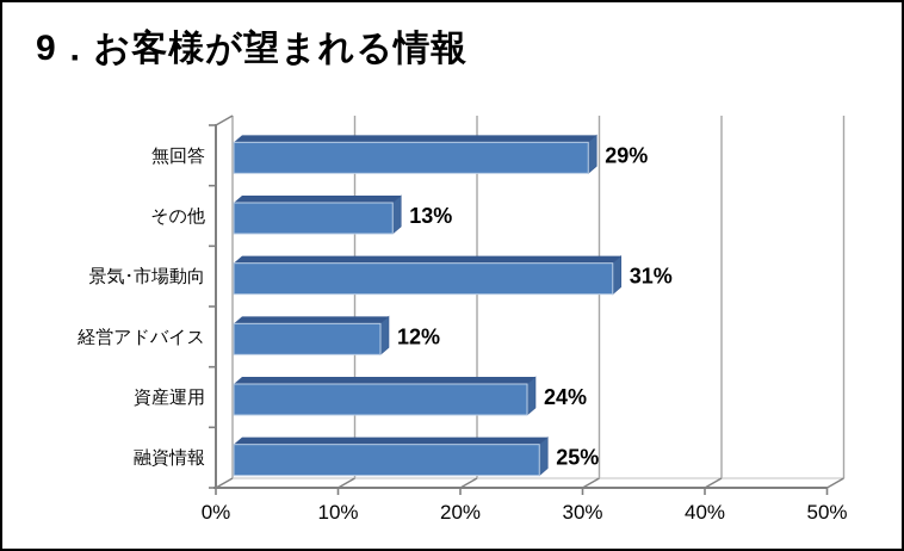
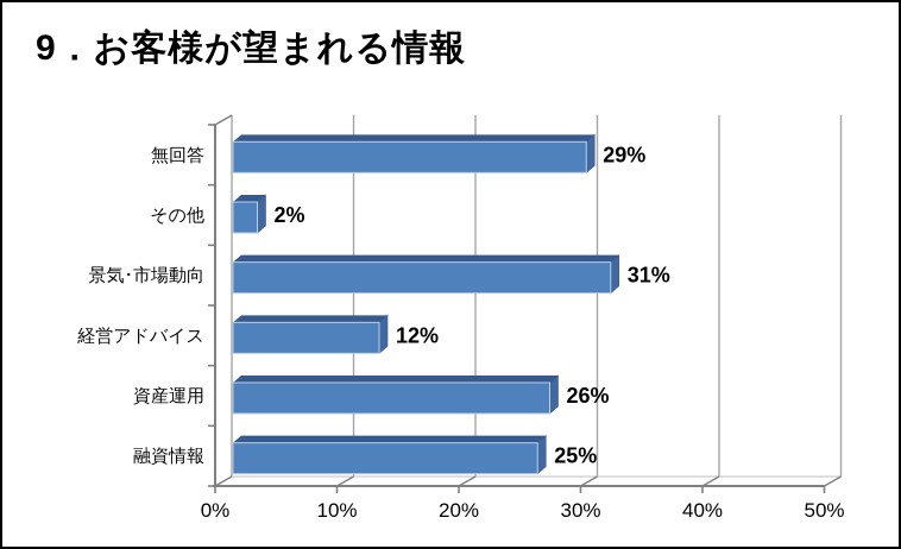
その他: 13% -> 2%
資産運用: 24% -> 26%
